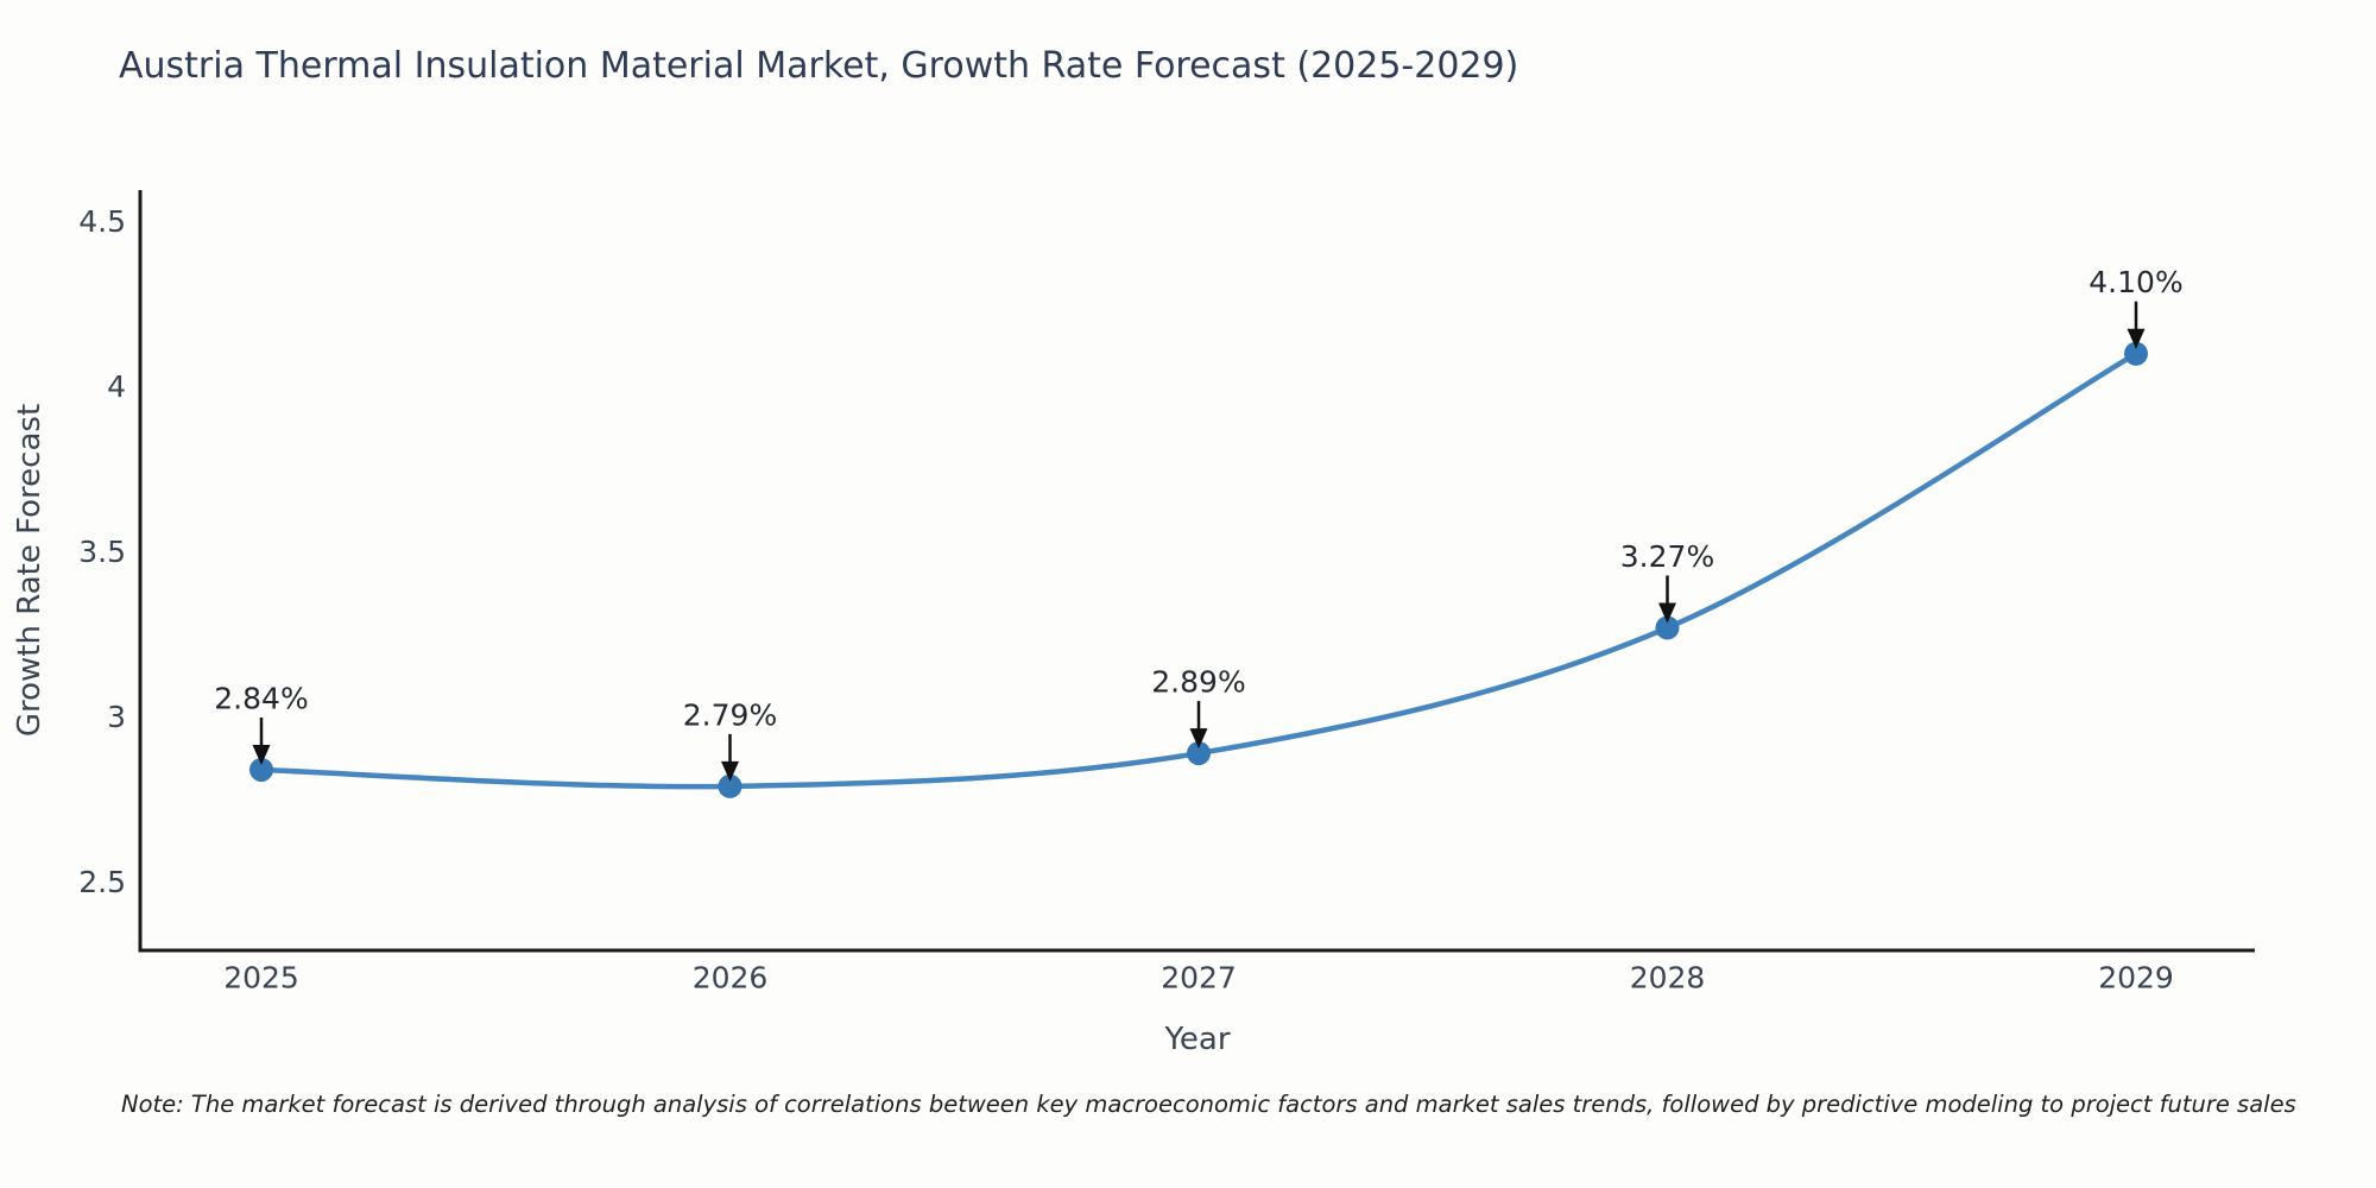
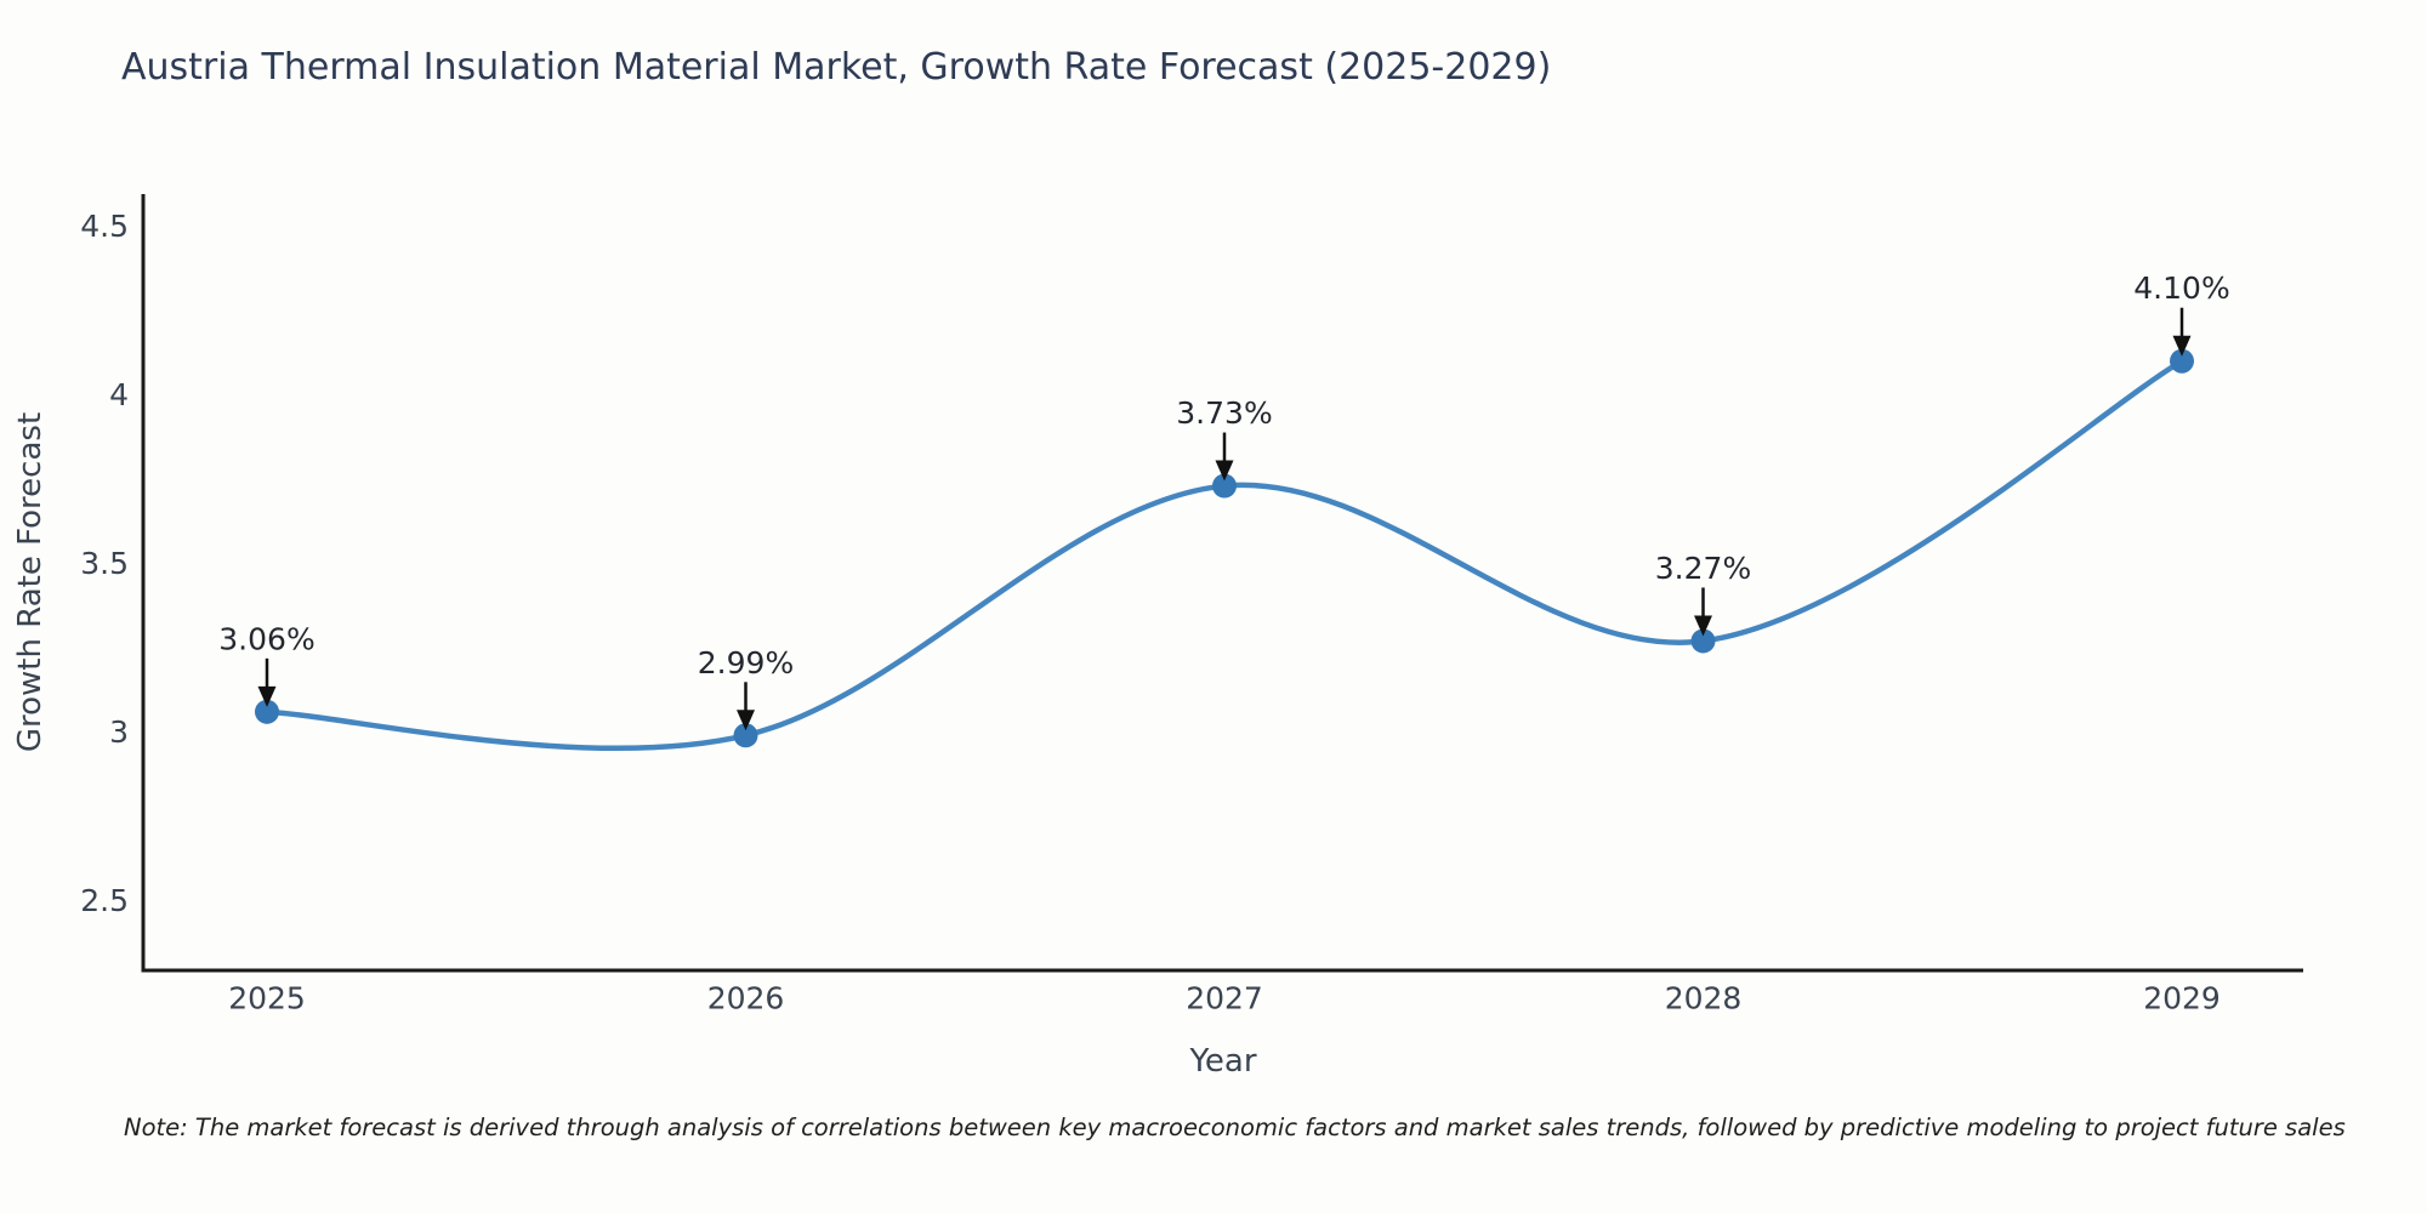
2025: 2.84% -> 3.06%
2026: 2.79% -> 2.99%
2027: 2.89% -> 3.73%
